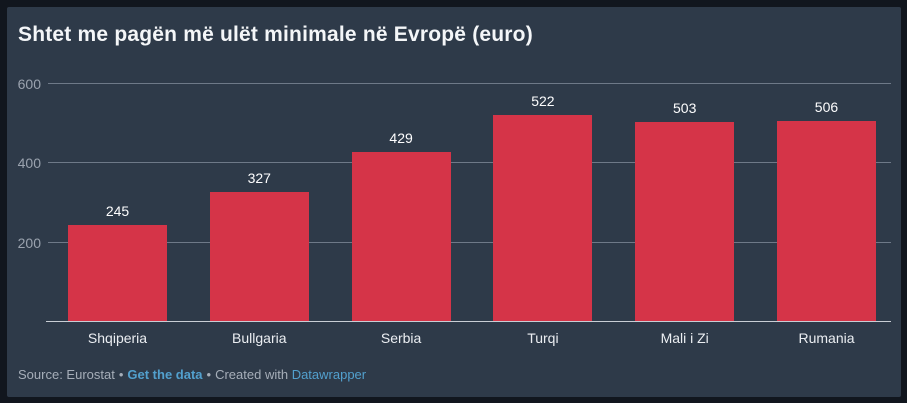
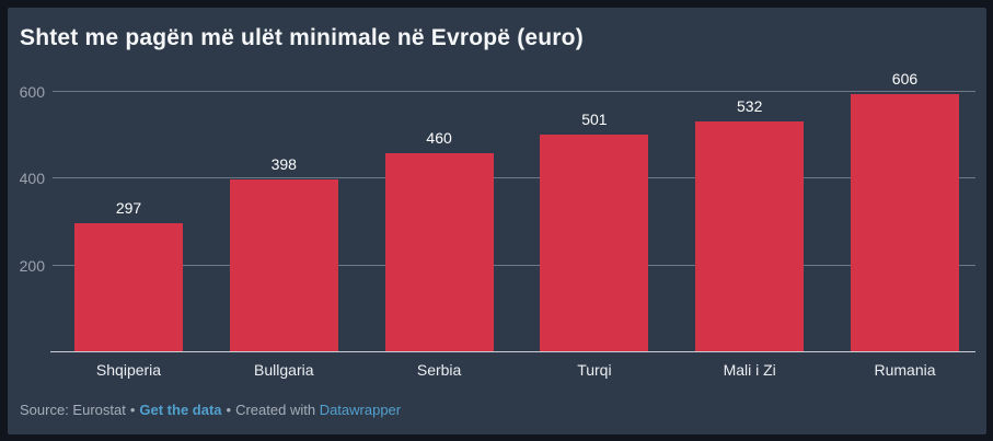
Shqiperia: 245 -> 297
Bullgaria: 327 -> 398
Serbia: 429 -> 460
Turqi: 522 -> 501
Mali i Zi: 503 -> 532
Rumania: 506 -> 606
